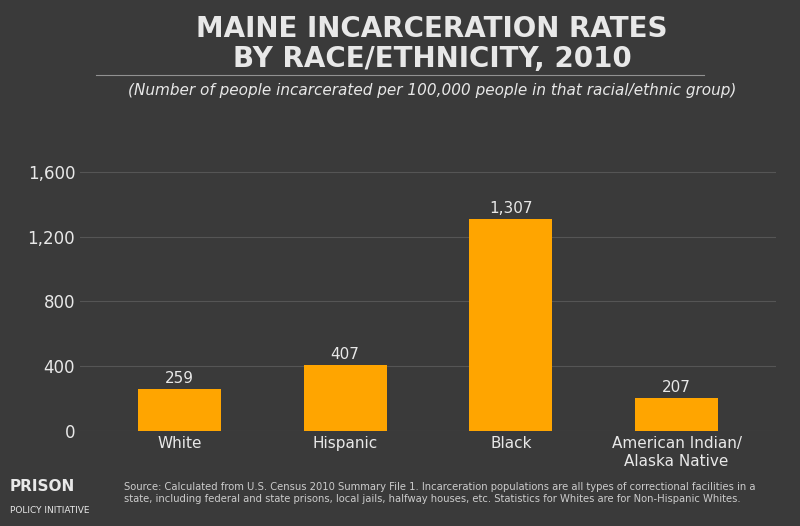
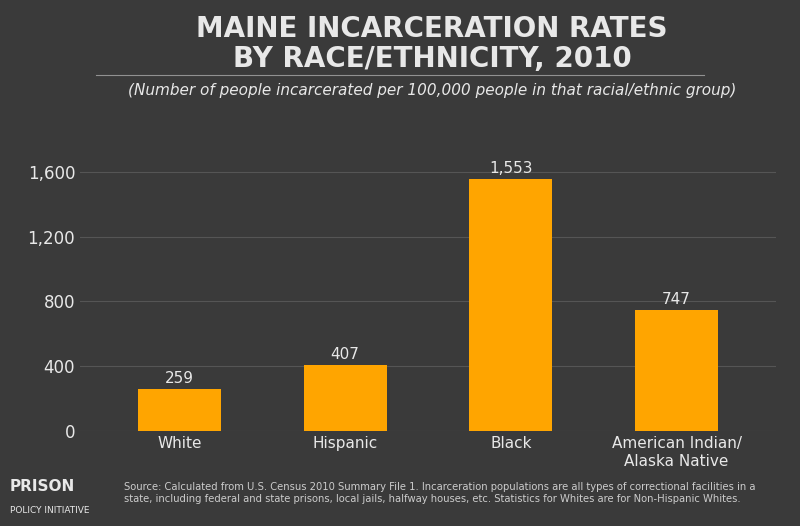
Black: 1,307 -> 1,553
American Indian/ Alaska Native: 207 -> 747
